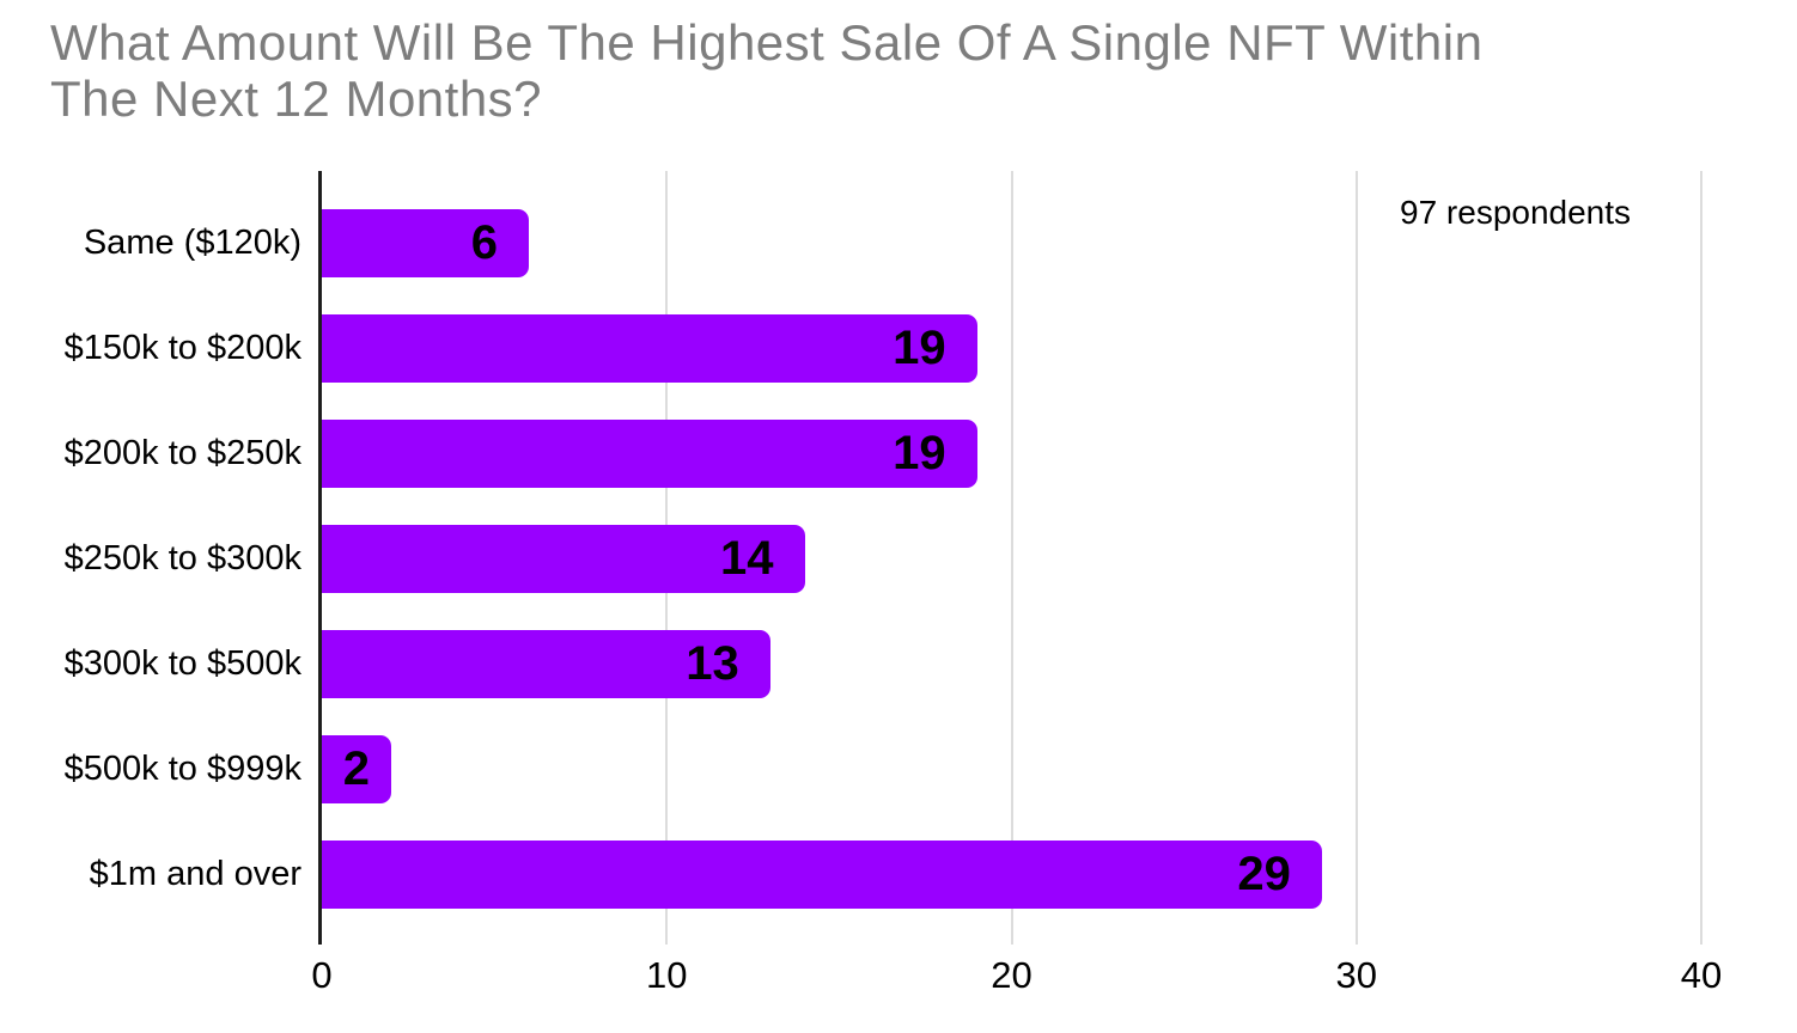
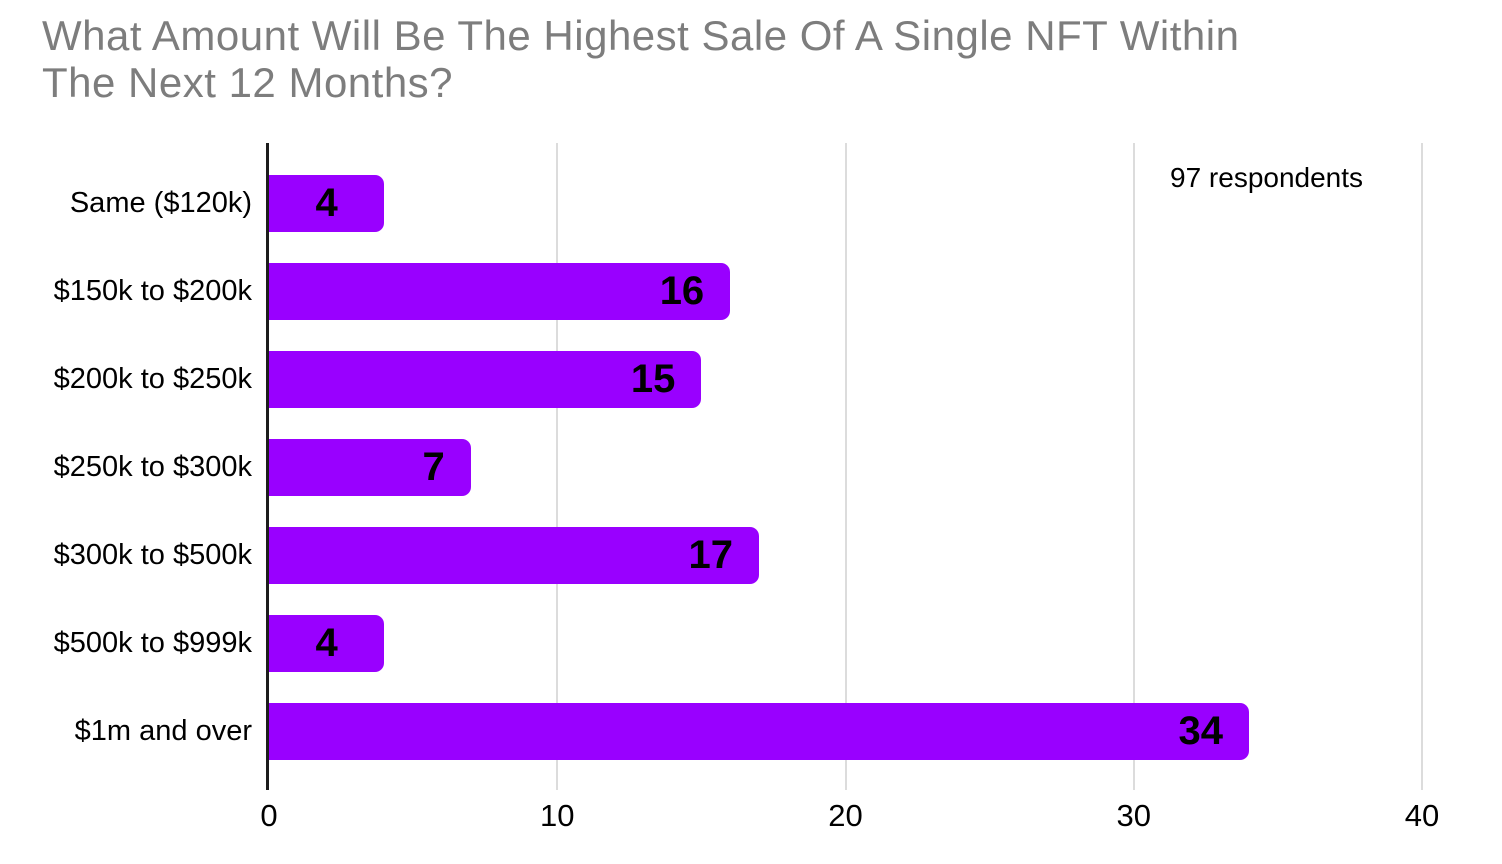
Same ($120k): 6 -> 4
$150k to $200k: 19 -> 16
$200k to $250k: 19 -> 15
$250k to $300k: 14 -> 7
$300k to $500k: 13 -> 17
$500k to $999k: 2 -> 4
$1m and over: 29 -> 34
